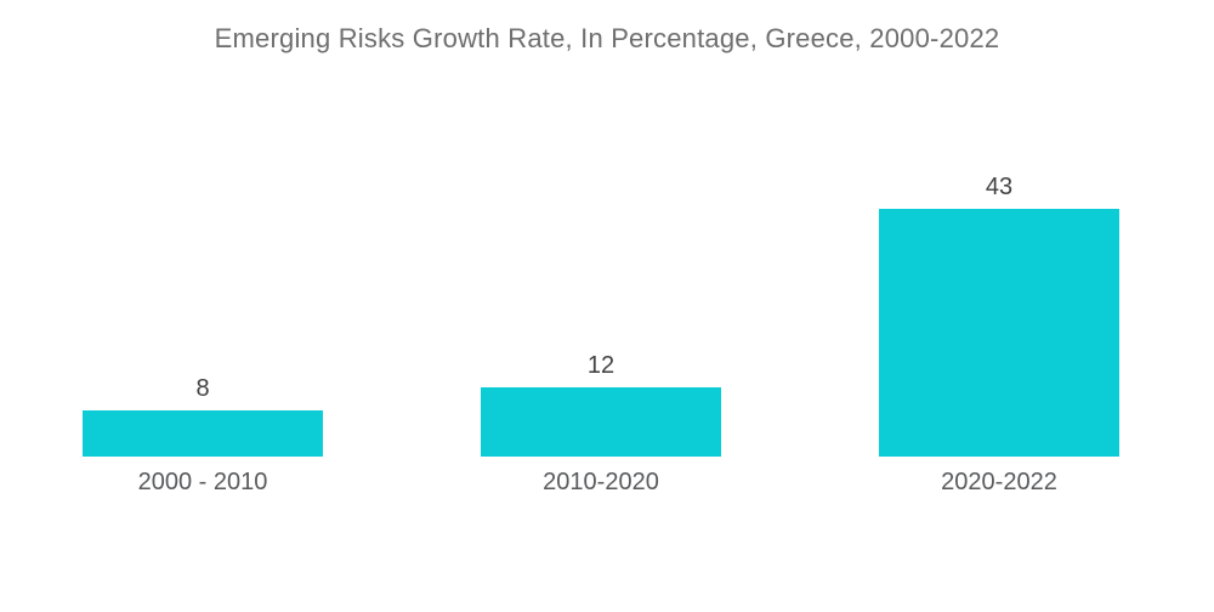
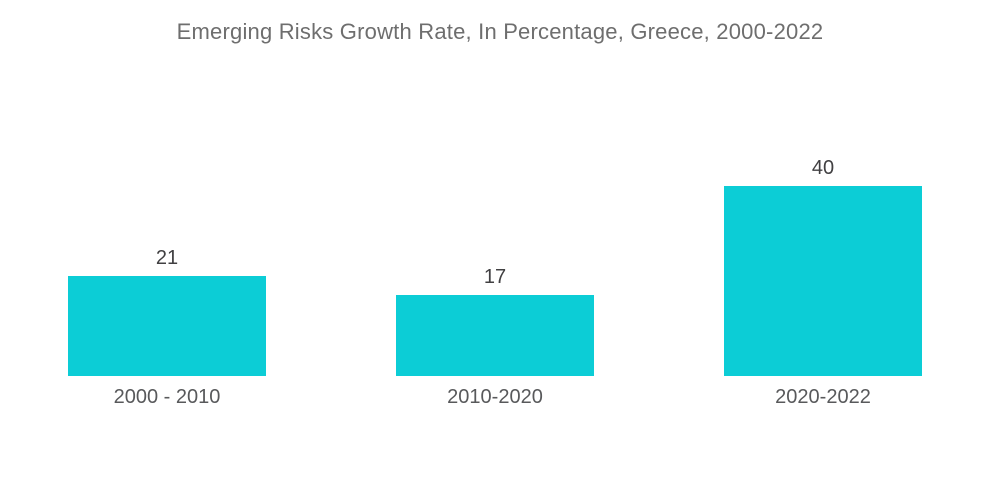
2000 - 2010: 8 -> 21
2010-2020: 12 -> 17
2020-2022: 43 -> 40
